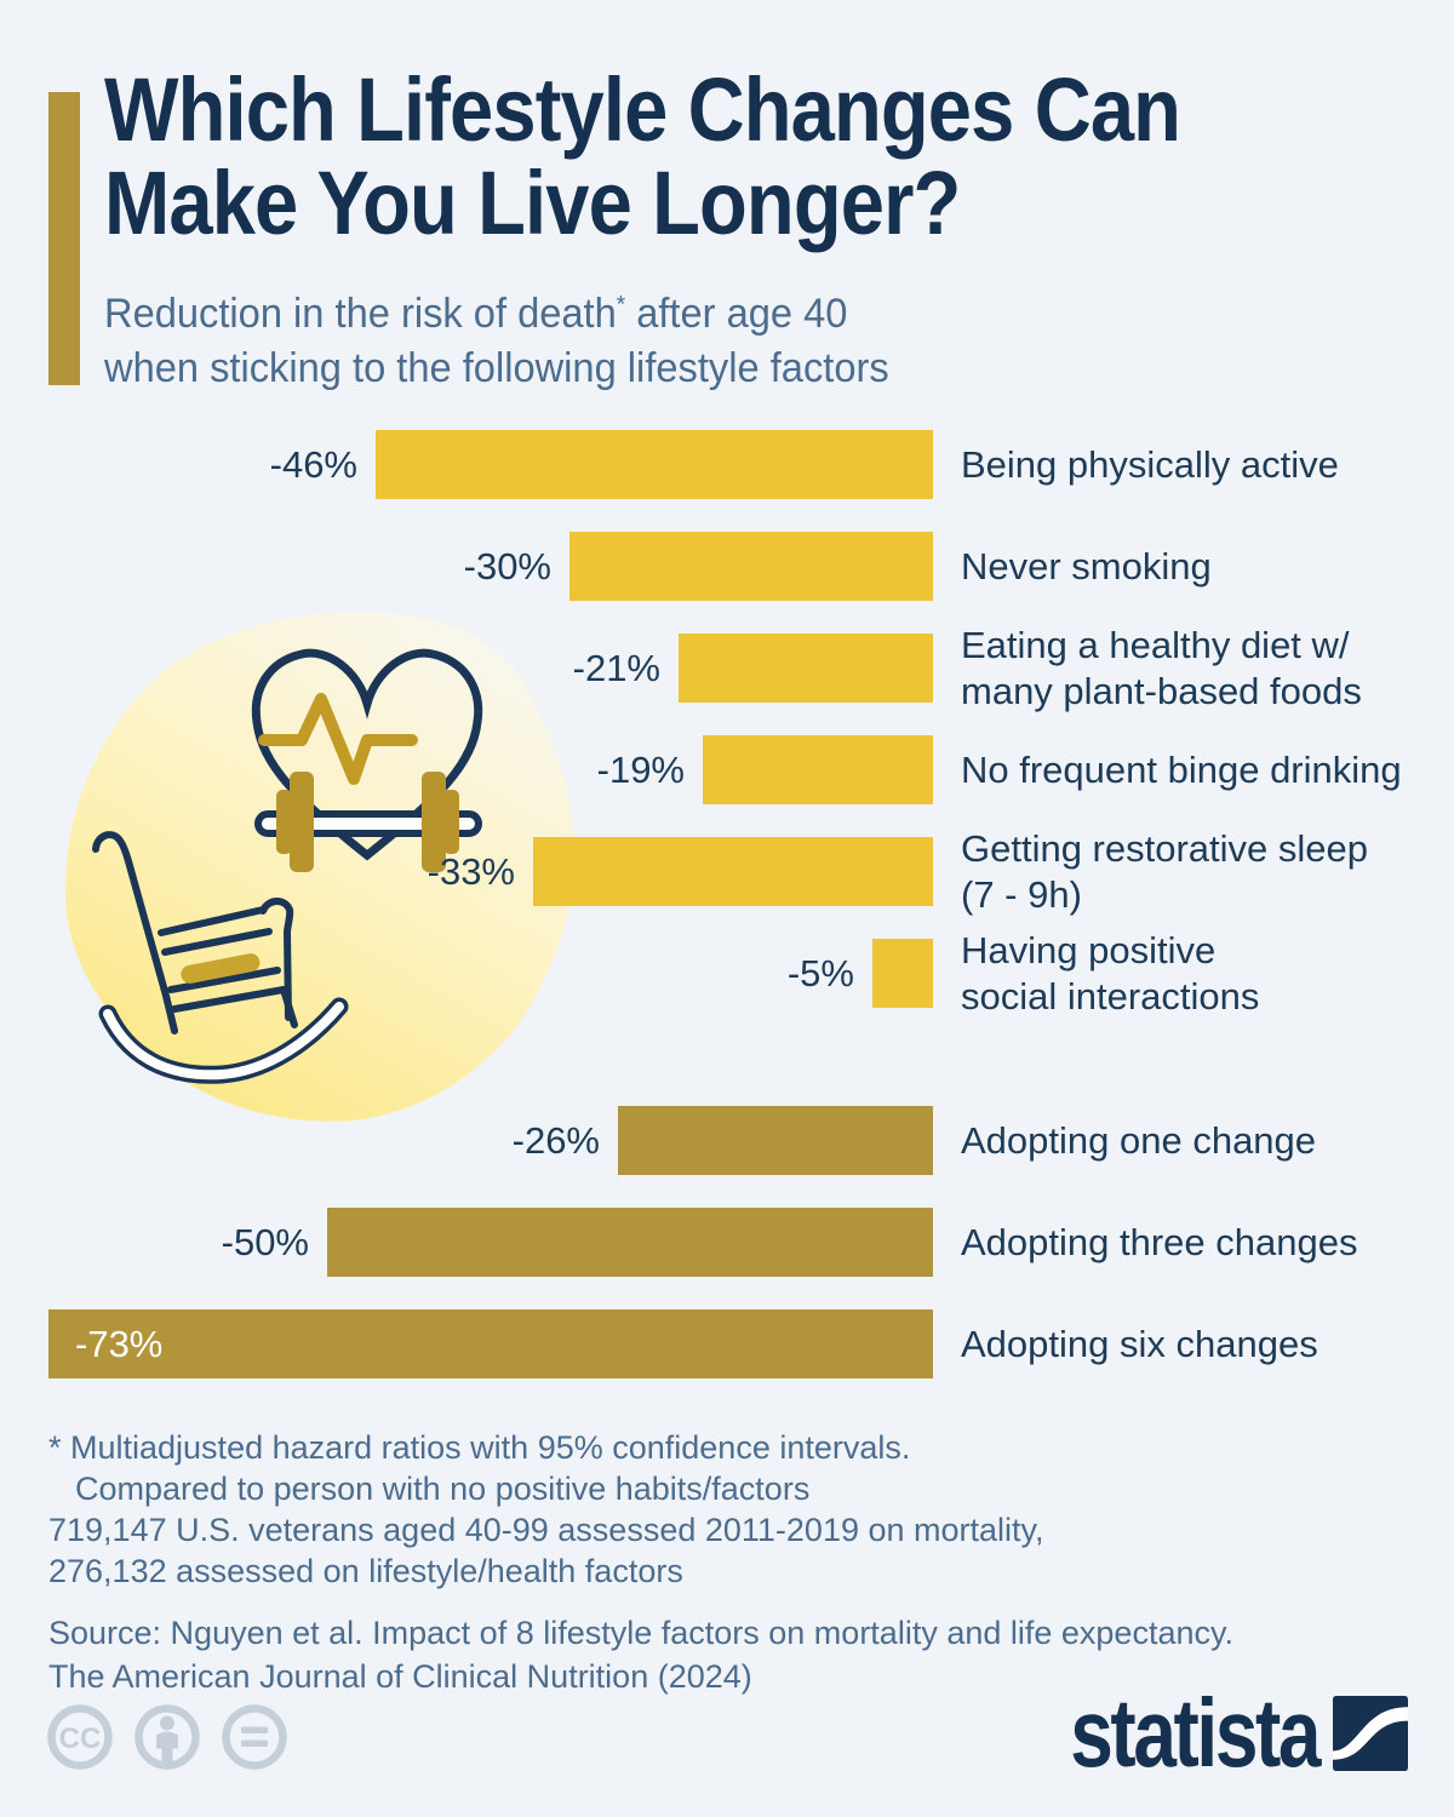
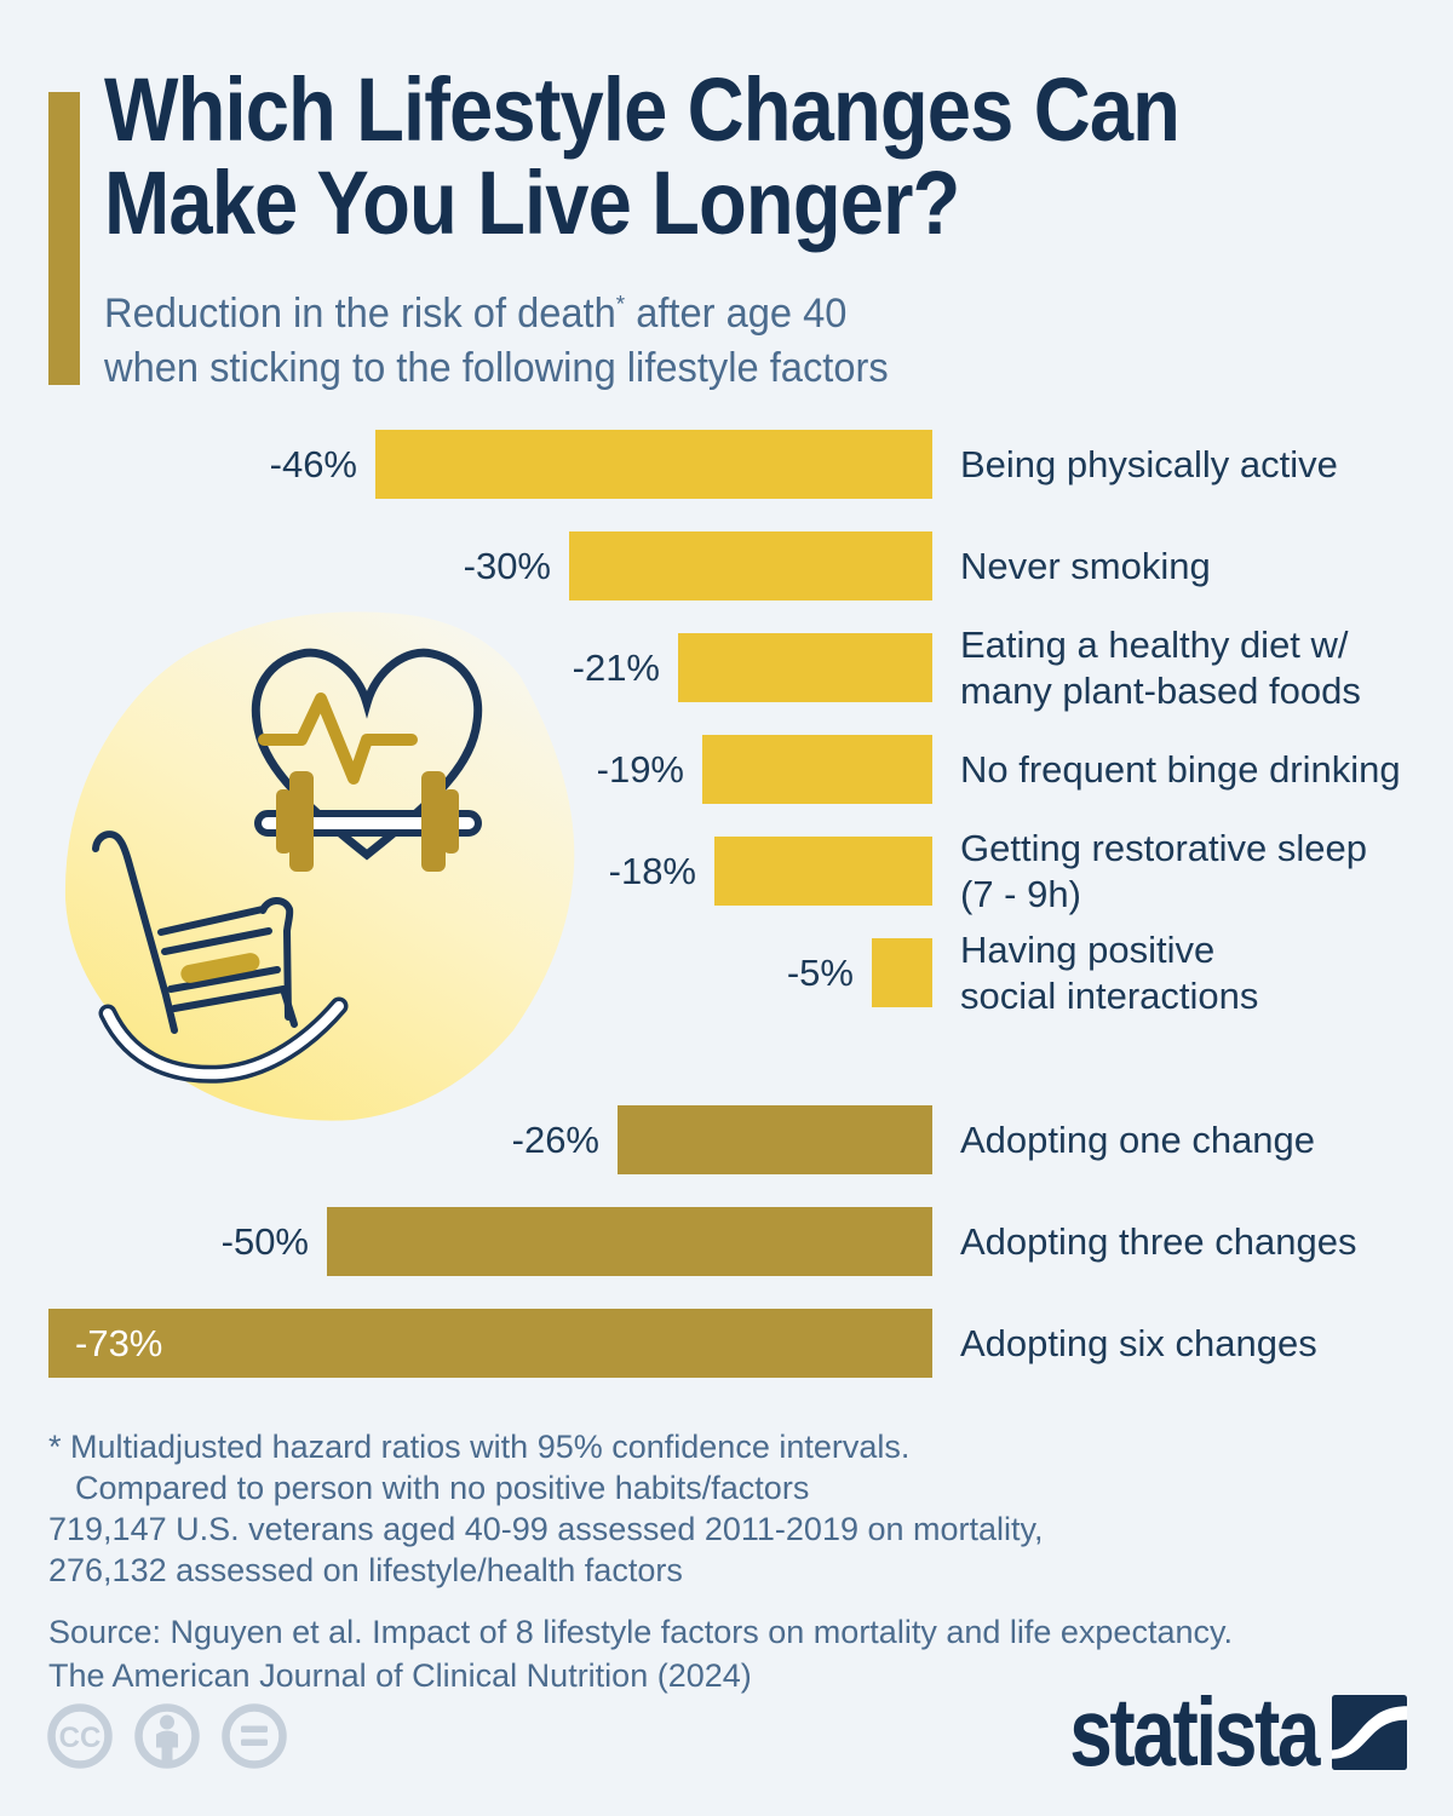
Getting restorative sleep (7 - 9h): -33% -> -18%
